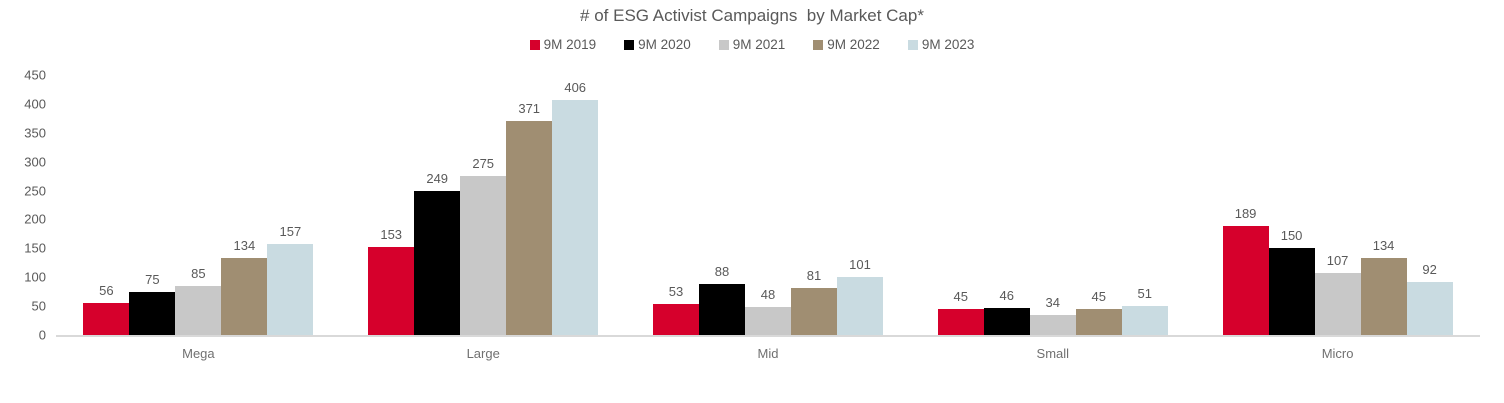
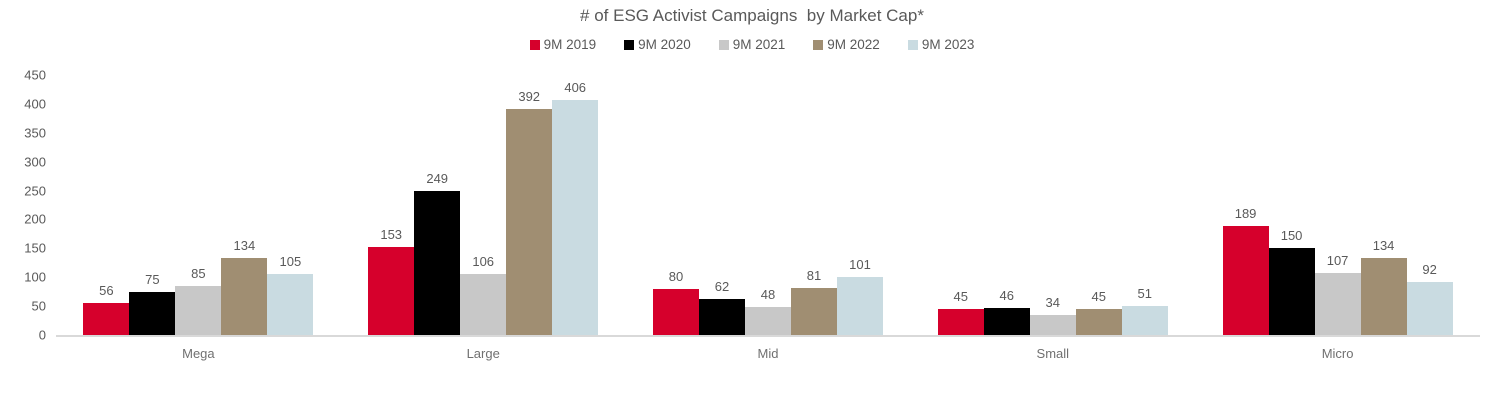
9M 2023/Mega: 157 -> 105
9M 2021/Large: 275 -> 106
9M 2022/Large: 371 -> 392
9M 2019/Mid: 53 -> 80
9M 2020/Mid: 88 -> 62
